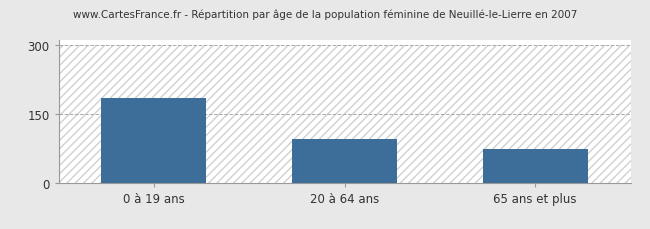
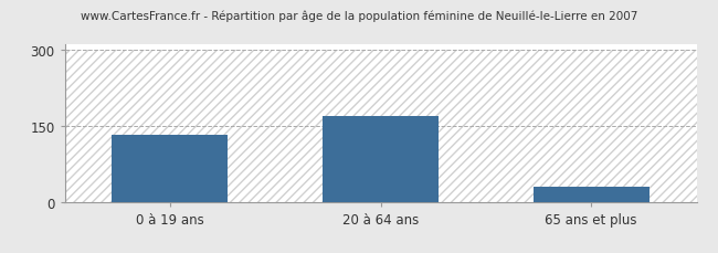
0 à 19 ans: 185 -> 133
20 à 64 ans: 95 -> 170
65 ans et plus: 75 -> 30
